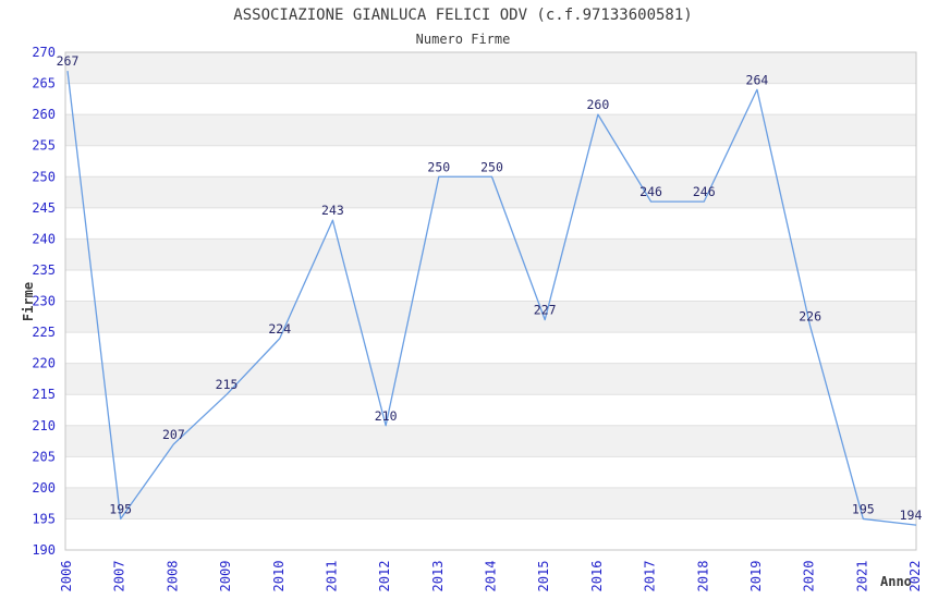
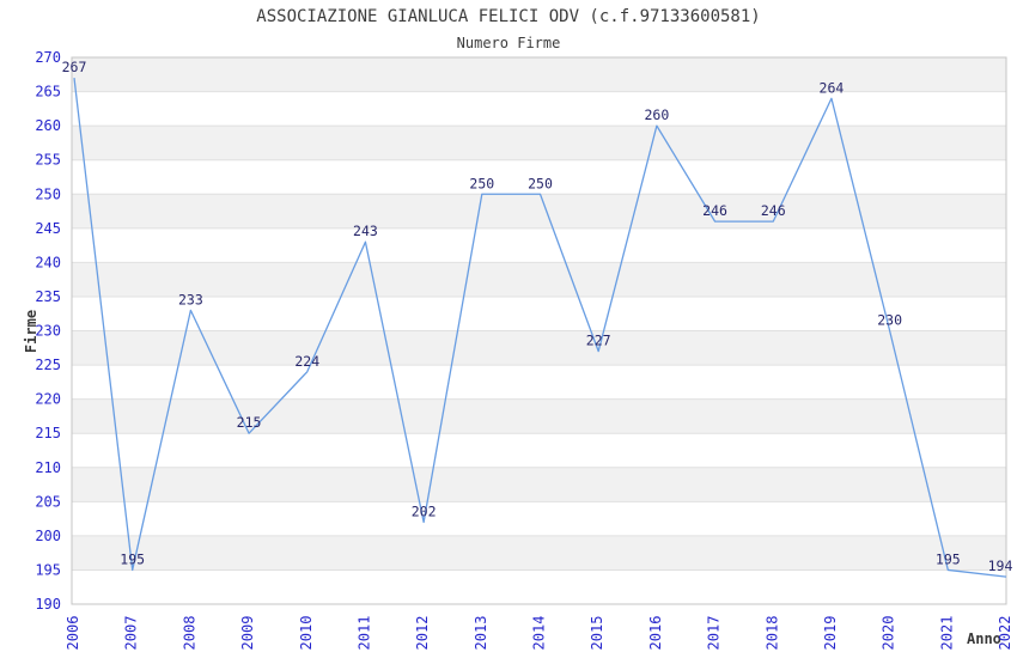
2008: 207 -> 233
2012: 210 -> 202
2020: 226 -> 230
